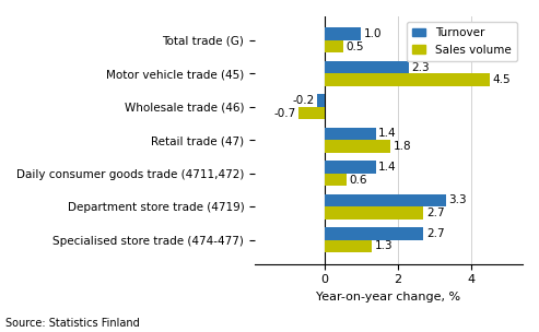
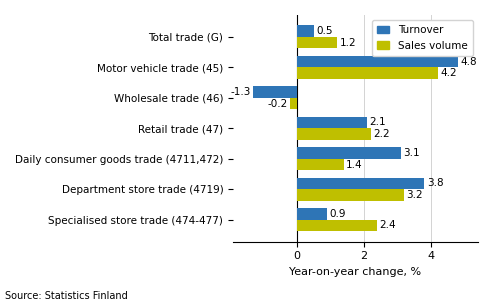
Turnover/Total trade (G): 1.0 -> 0.5
Sales volume/Total trade (G): 0.5 -> 1.2
Turnover/Motor vehicle trade (45): 2.3 -> 4.8
Sales volume/Motor vehicle trade (45): 4.5 -> 4.2
Turnover/Wholesale trade (46): -0.2 -> -1.3
Sales volume/Wholesale trade (46): -0.7 -> -0.2
Turnover/Retail trade (47): 1.4 -> 2.1
Sales volume/Retail trade (47): 1.8 -> 2.2
Turnover/Daily consumer goods trade (4711,472): 1.4 -> 3.1
Sales volume/Daily consumer goods trade (4711,472): 0.6 -> 1.4
Turnover/Department store trade (4719): 3.3 -> 3.8
Sales volume/Department store trade (4719): 2.7 -> 3.2
Turnover/Specialised store trade (474-477): 2.7 -> 0.9
Sales volume/Specialised store trade (474-477): 1.3 -> 2.4
